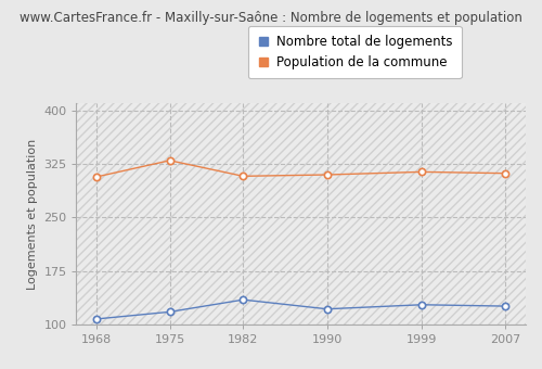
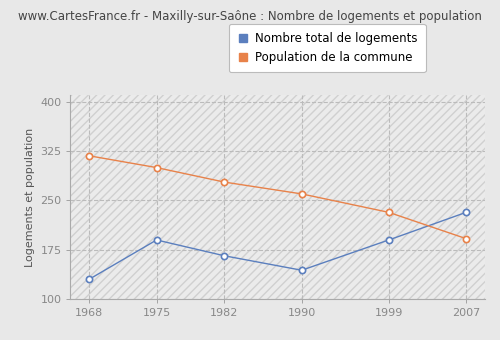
Nombre total de logements/1968: 108 -> 130
Population de la commune/1968: 307 -> 318
Nombre total de logements/1975: 118 -> 190
Population de la commune/1975: 330 -> 300
Nombre total de logements/1982: 135 -> 166
Population de la commune/1982: 308 -> 278
Nombre total de logements/1990: 122 -> 144
Population de la commune/1990: 310 -> 260
Nombre total de logements/1999: 128 -> 190
Population de la commune/1999: 314 -> 232
Nombre total de logements/2007: 126 -> 232
Population de la commune/2007: 312 -> 192
